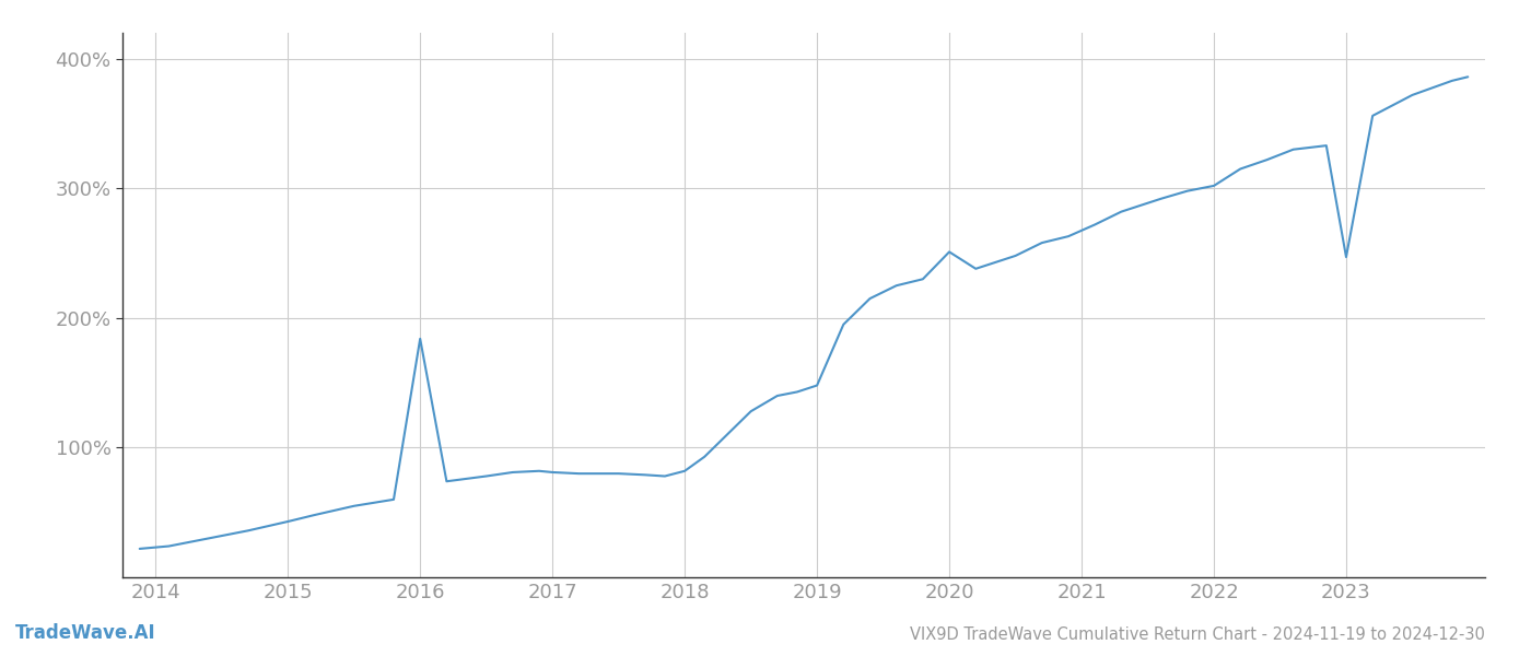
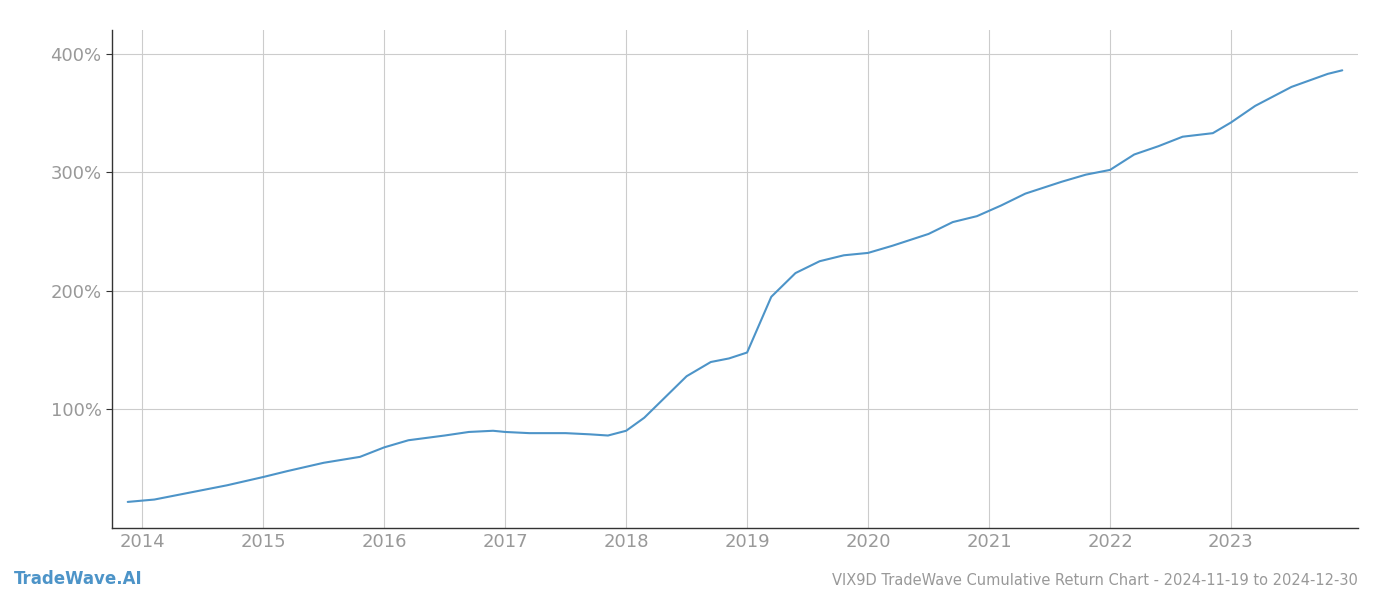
2016: 184% -> 68%
2020: 251% -> 232%
2023: 247% -> 342%
